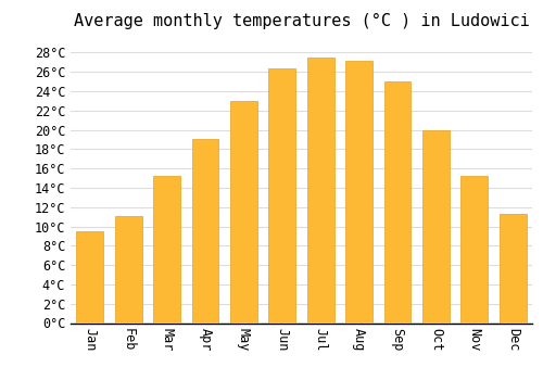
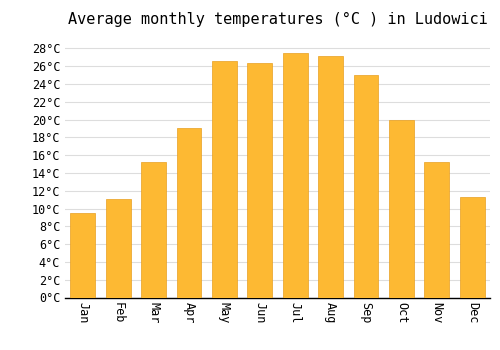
May: 23.0°C -> 26.6°C
